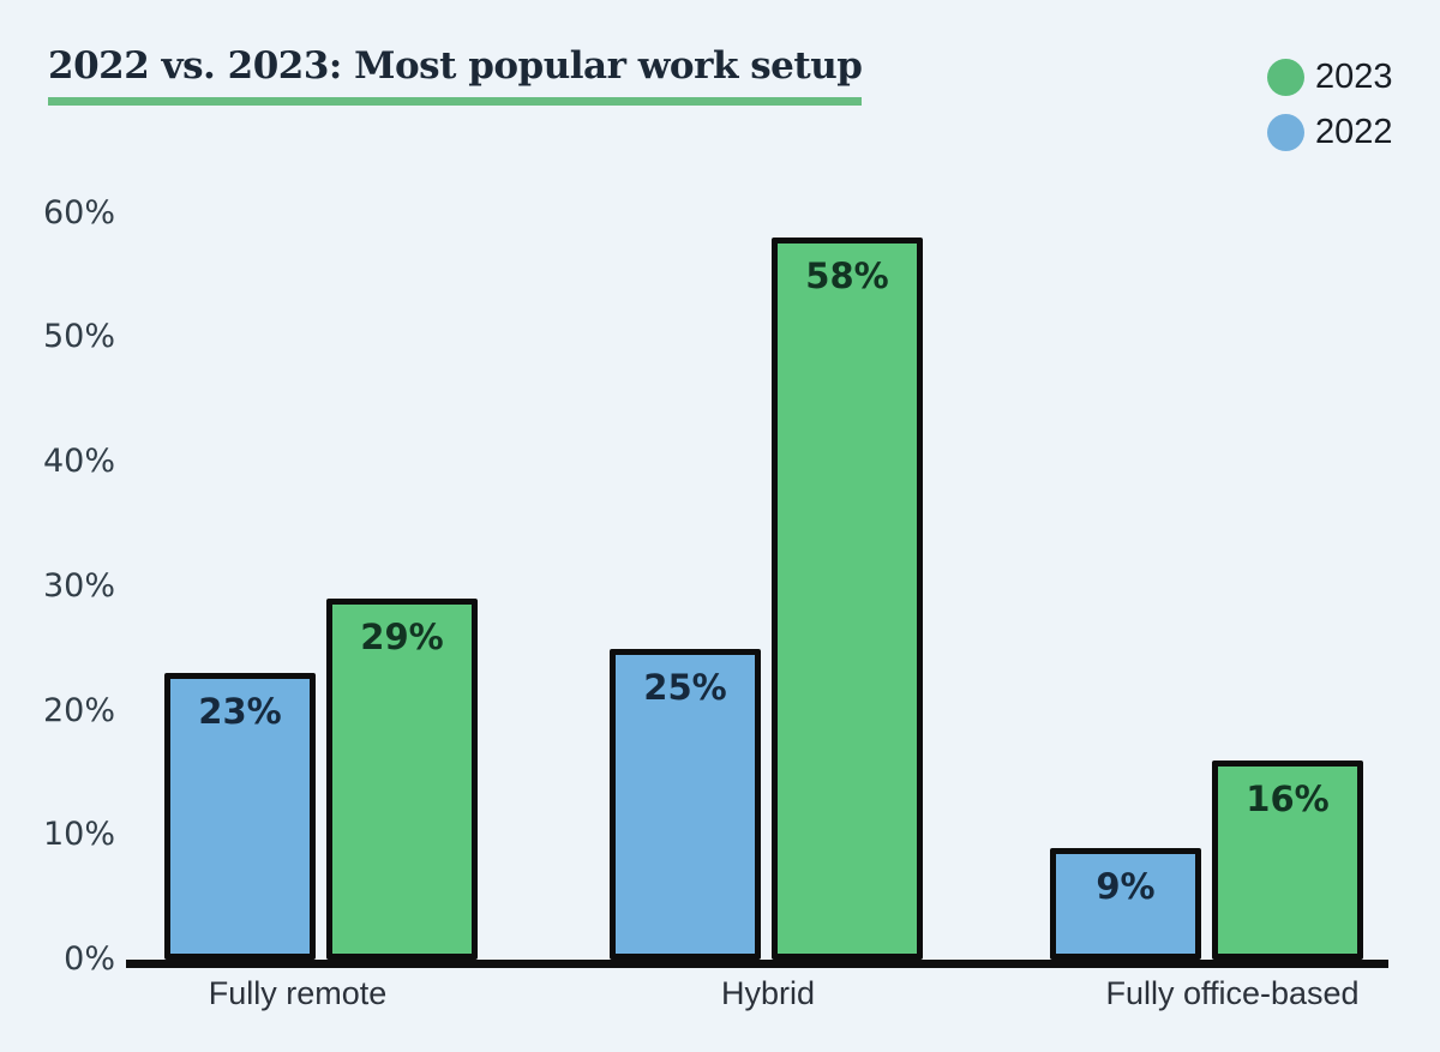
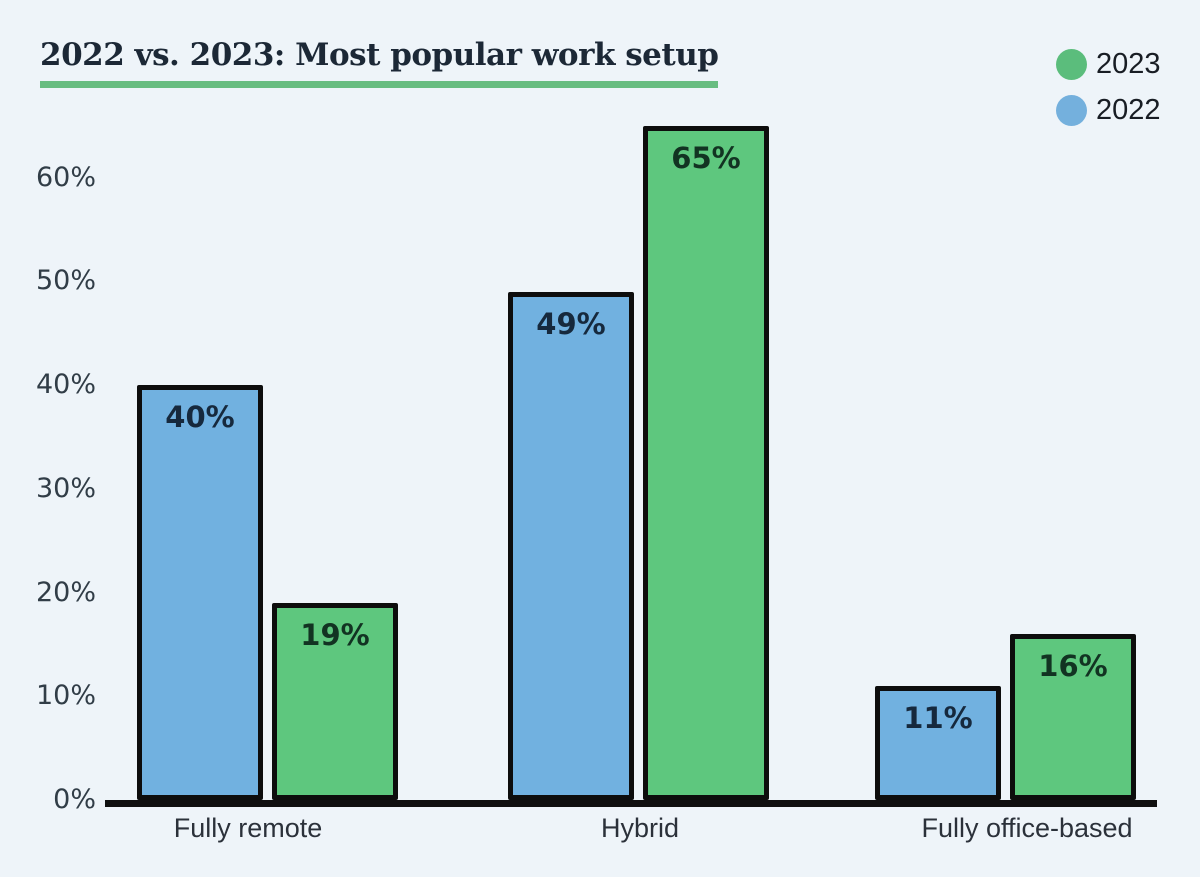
2022/Fully remote: 23% -> 40%
2023/Fully remote: 29% -> 19%
2022/Hybrid: 25% -> 49%
2023/Hybrid: 58% -> 65%
2022/Fully office-based: 9% -> 11%
